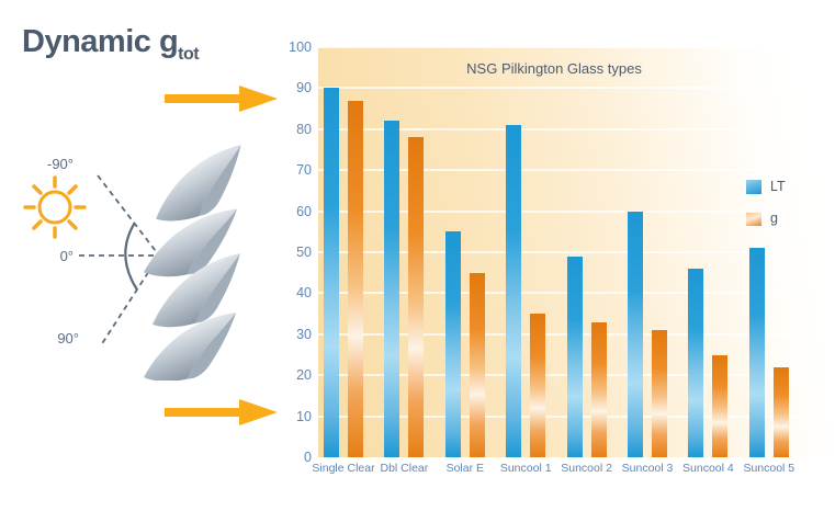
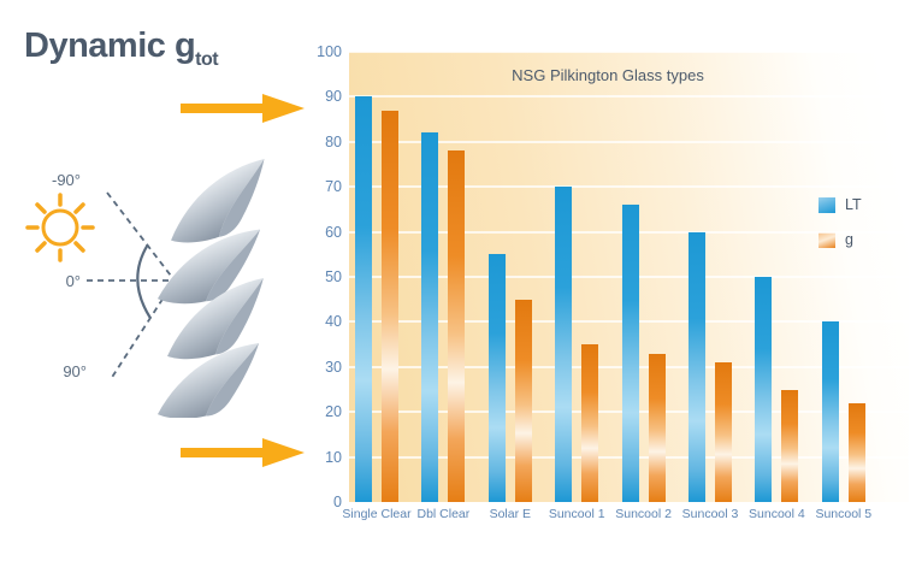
LT/Suncool 1: 81 -> 70
LT/Suncool 2: 49 -> 66
LT/Suncool 4: 46 -> 50
LT/Suncool 5: 51 -> 40
